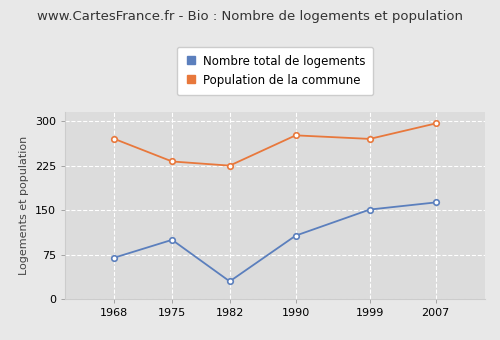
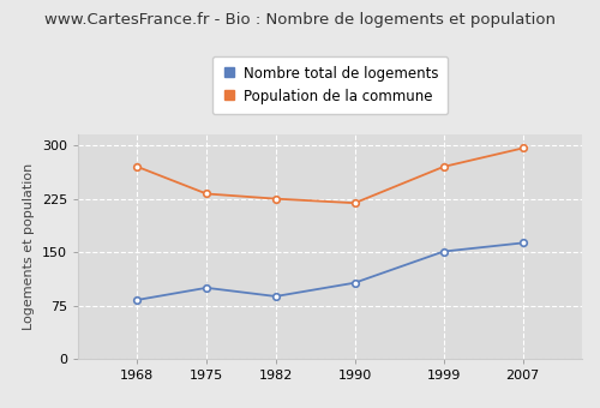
Nombre total de logements/1968: 70 -> 83
Nombre total de logements/1982: 30 -> 88
Population de la commune/1990: 276 -> 219
